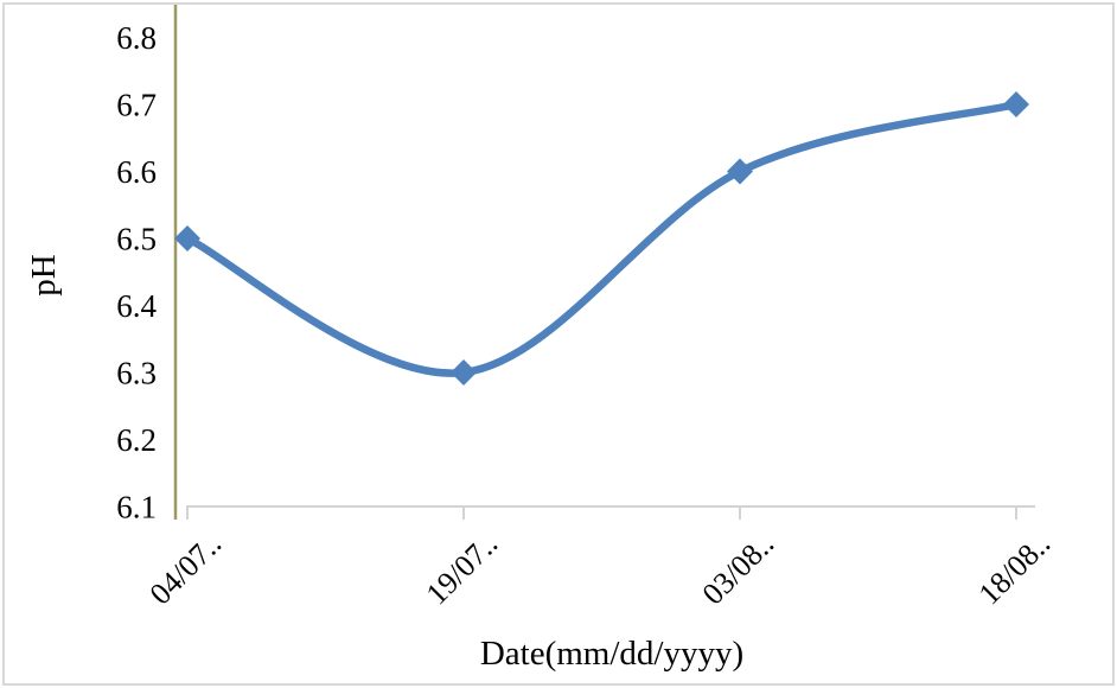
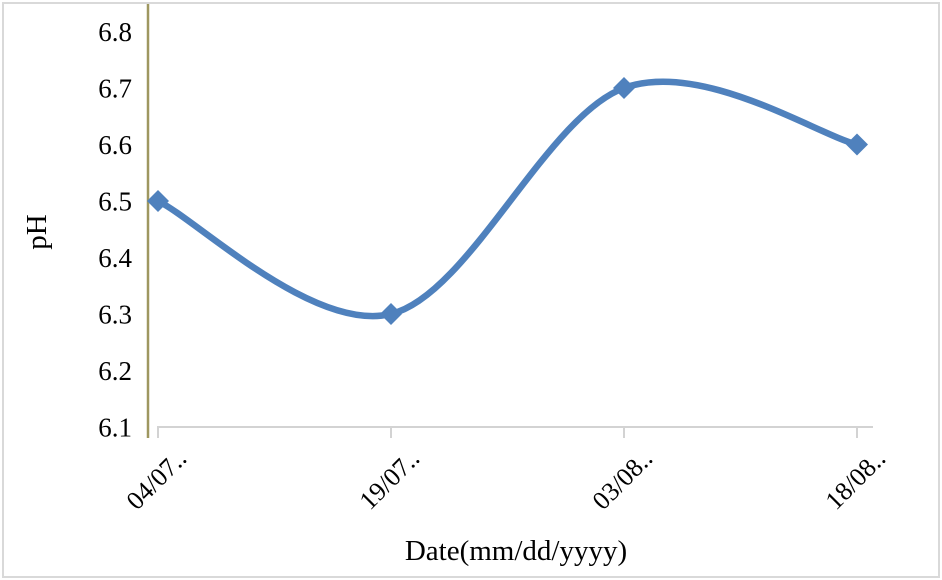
03/08..: 6.6 -> 6.7
18/08..: 6.7 -> 6.6
